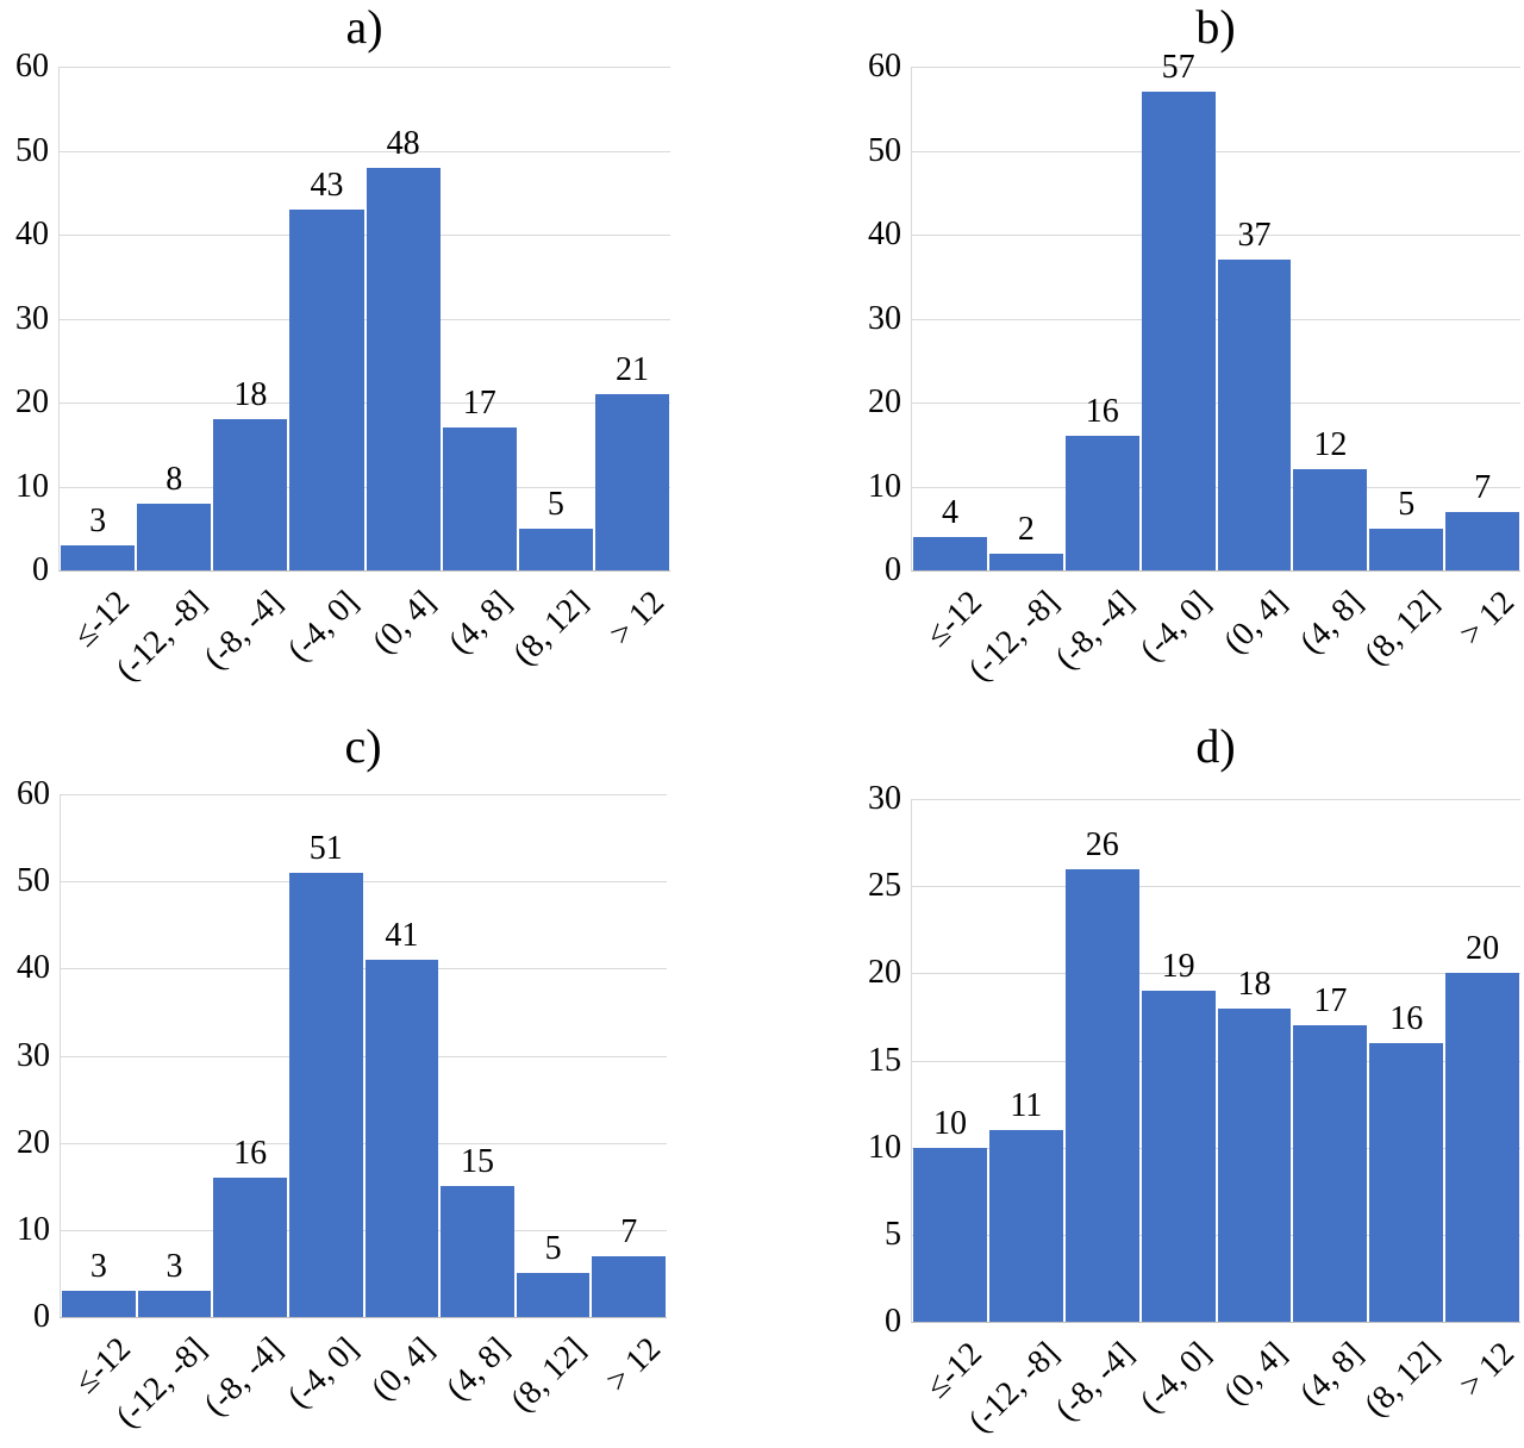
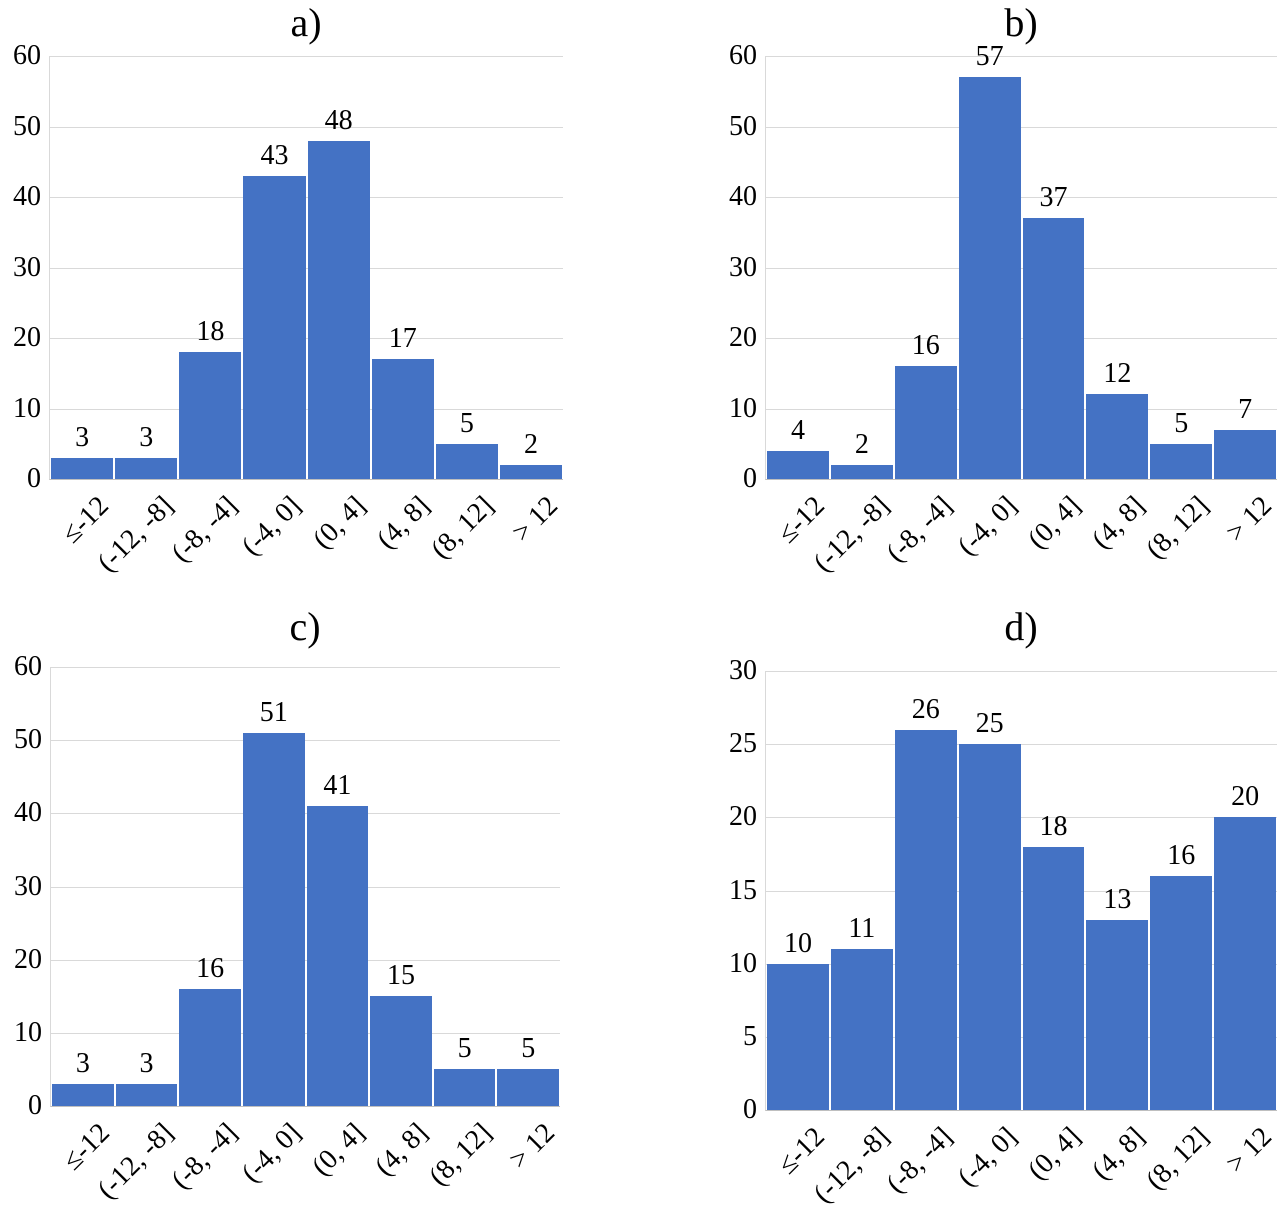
a)/(-12, -8]: 8 -> 3
a)/> 12: 21 -> 2
c)/> 12: 7 -> 5
d)/(-4, 0]: 19 -> 25
d)/(4, 8]: 17 -> 13
